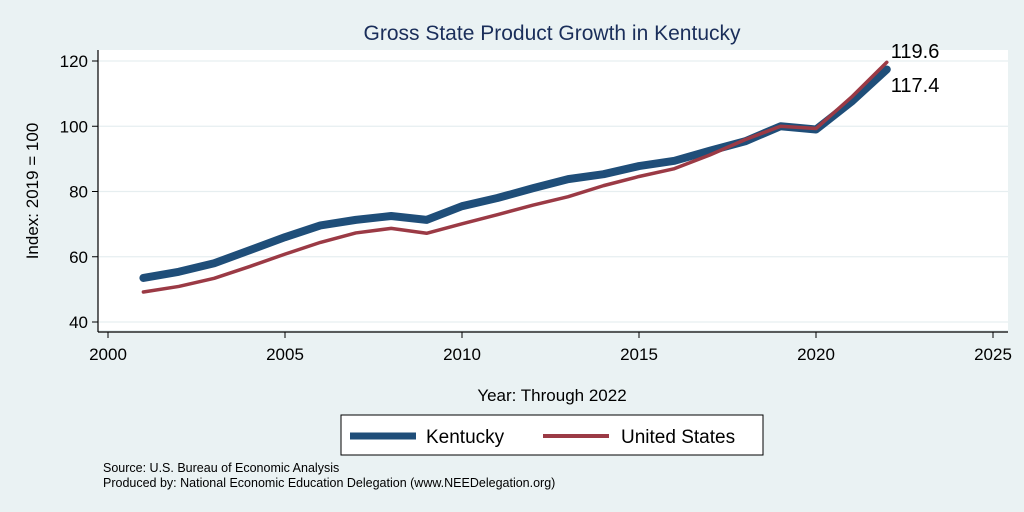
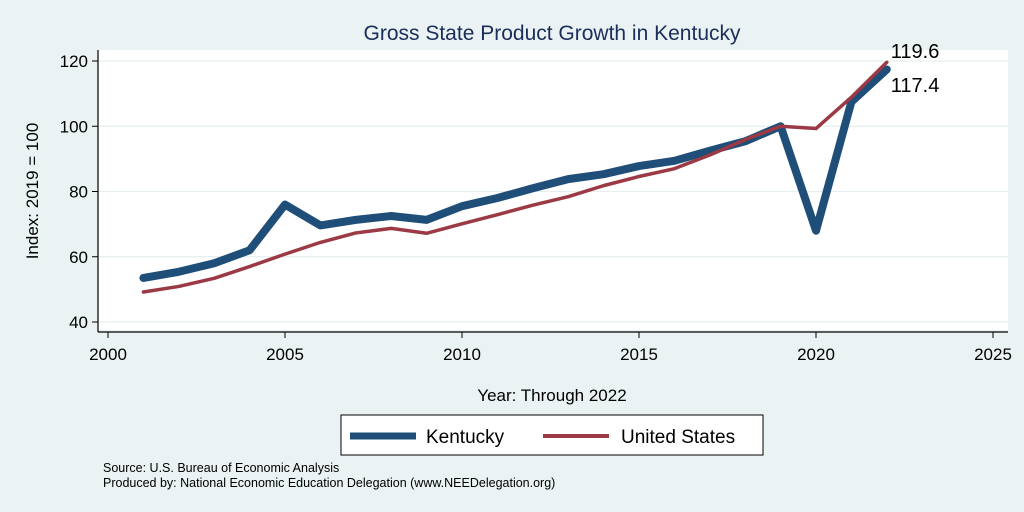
Kentucky/2005: 66 -> 76
Kentucky/2020: 99 -> 68
